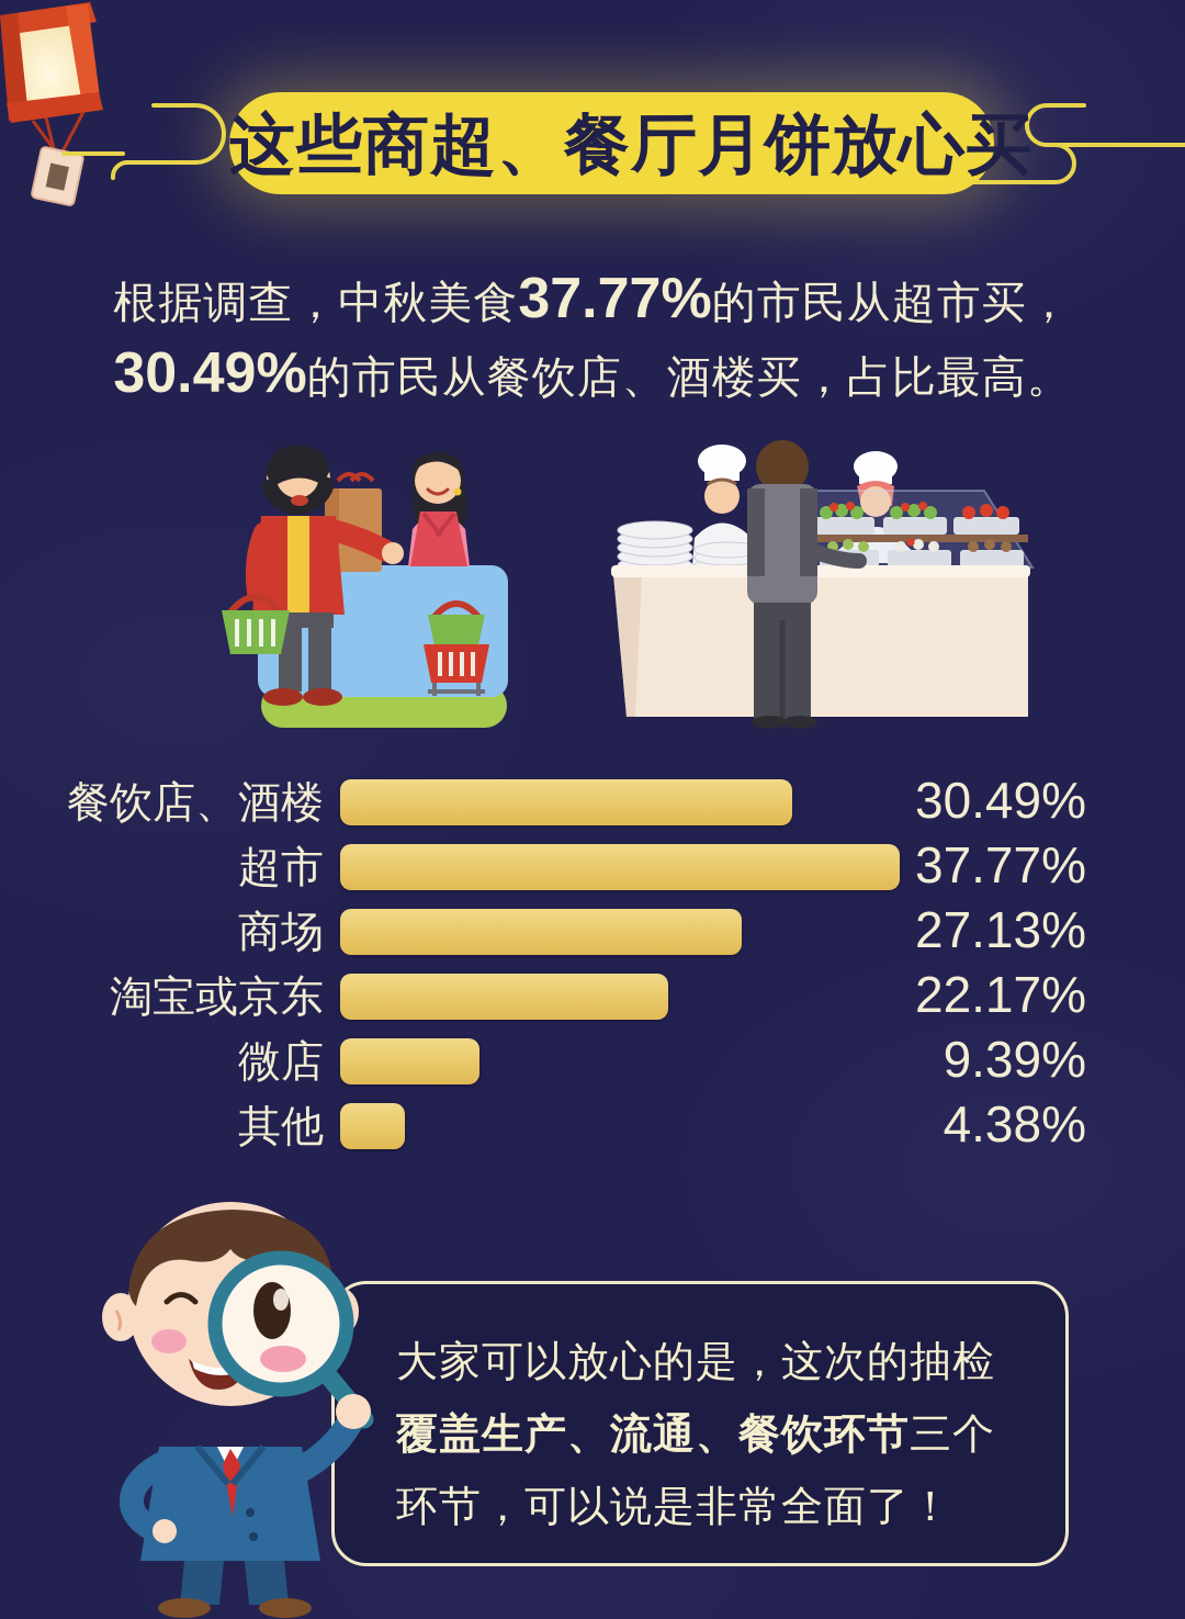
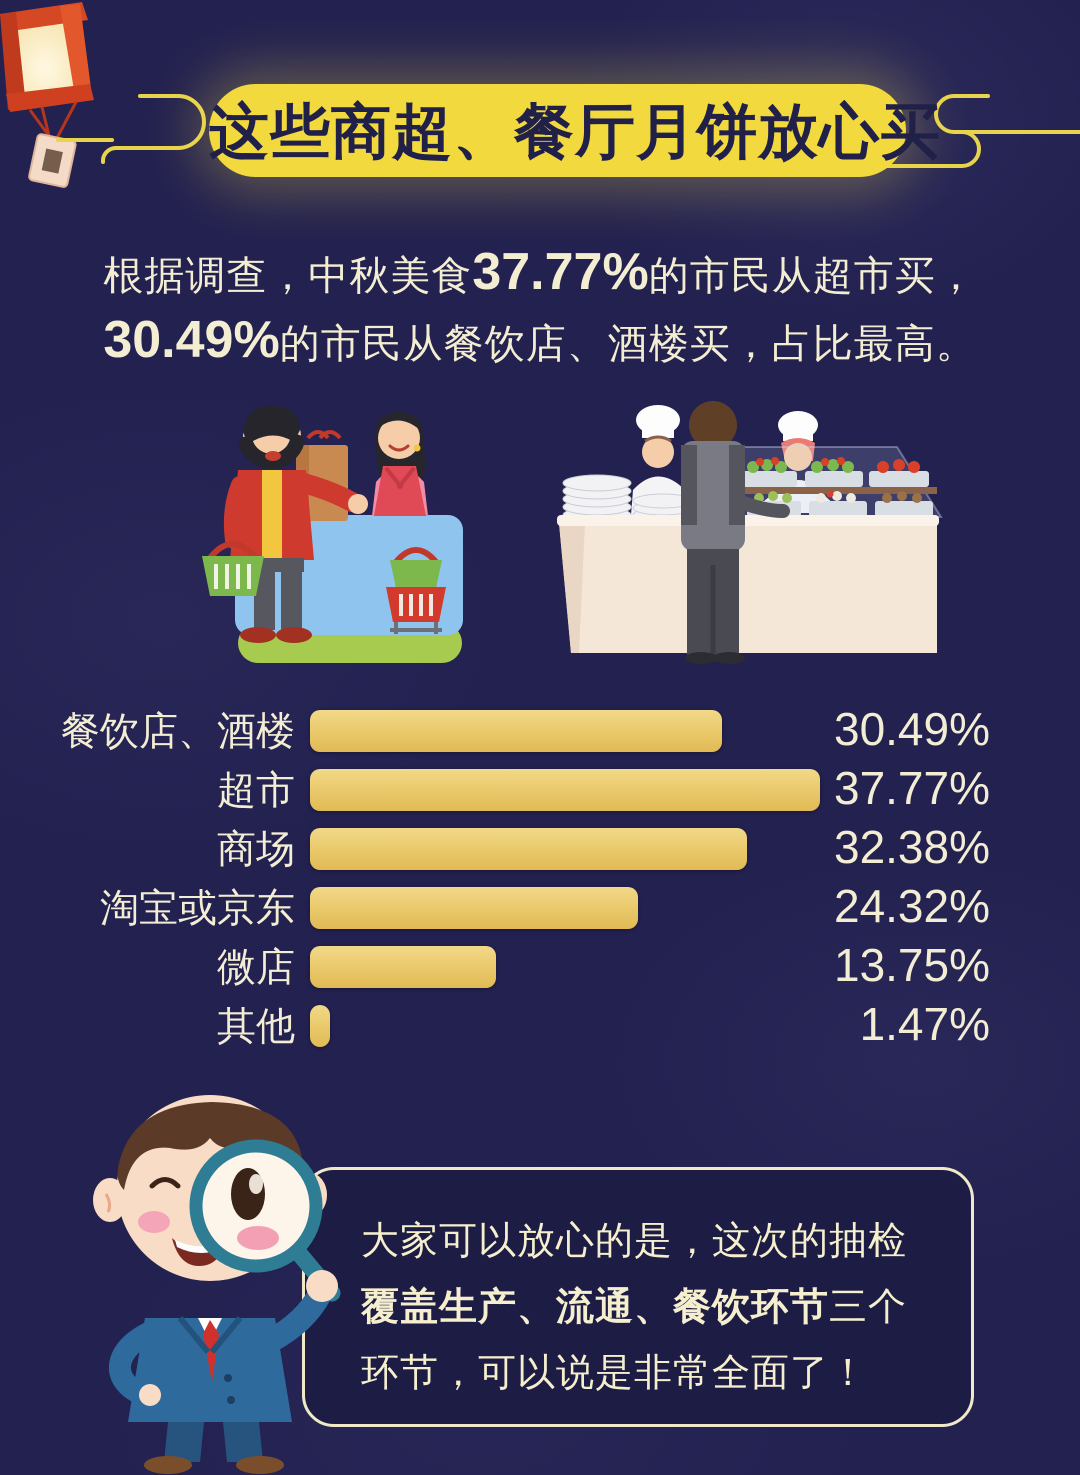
商场: 27.13% -> 32.38%
淘宝或京东: 22.17% -> 24.32%
微店: 9.39% -> 13.75%
其他: 4.38% -> 1.47%
